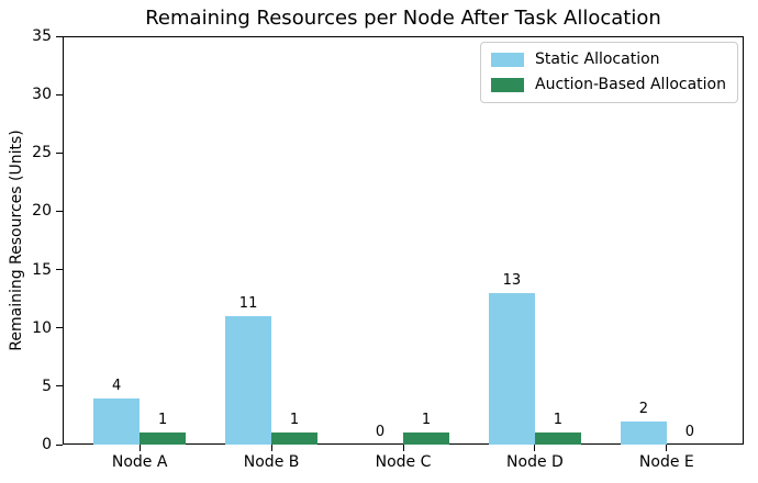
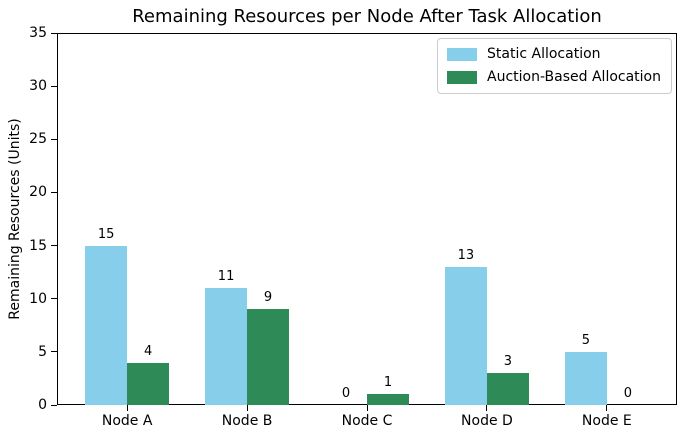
Static Allocation/Node A: 4 -> 15
Auction-Based Allocation/Node A: 1 -> 4
Auction-Based Allocation/Node B: 1 -> 9
Auction-Based Allocation/Node D: 1 -> 3
Static Allocation/Node E: 2 -> 5
